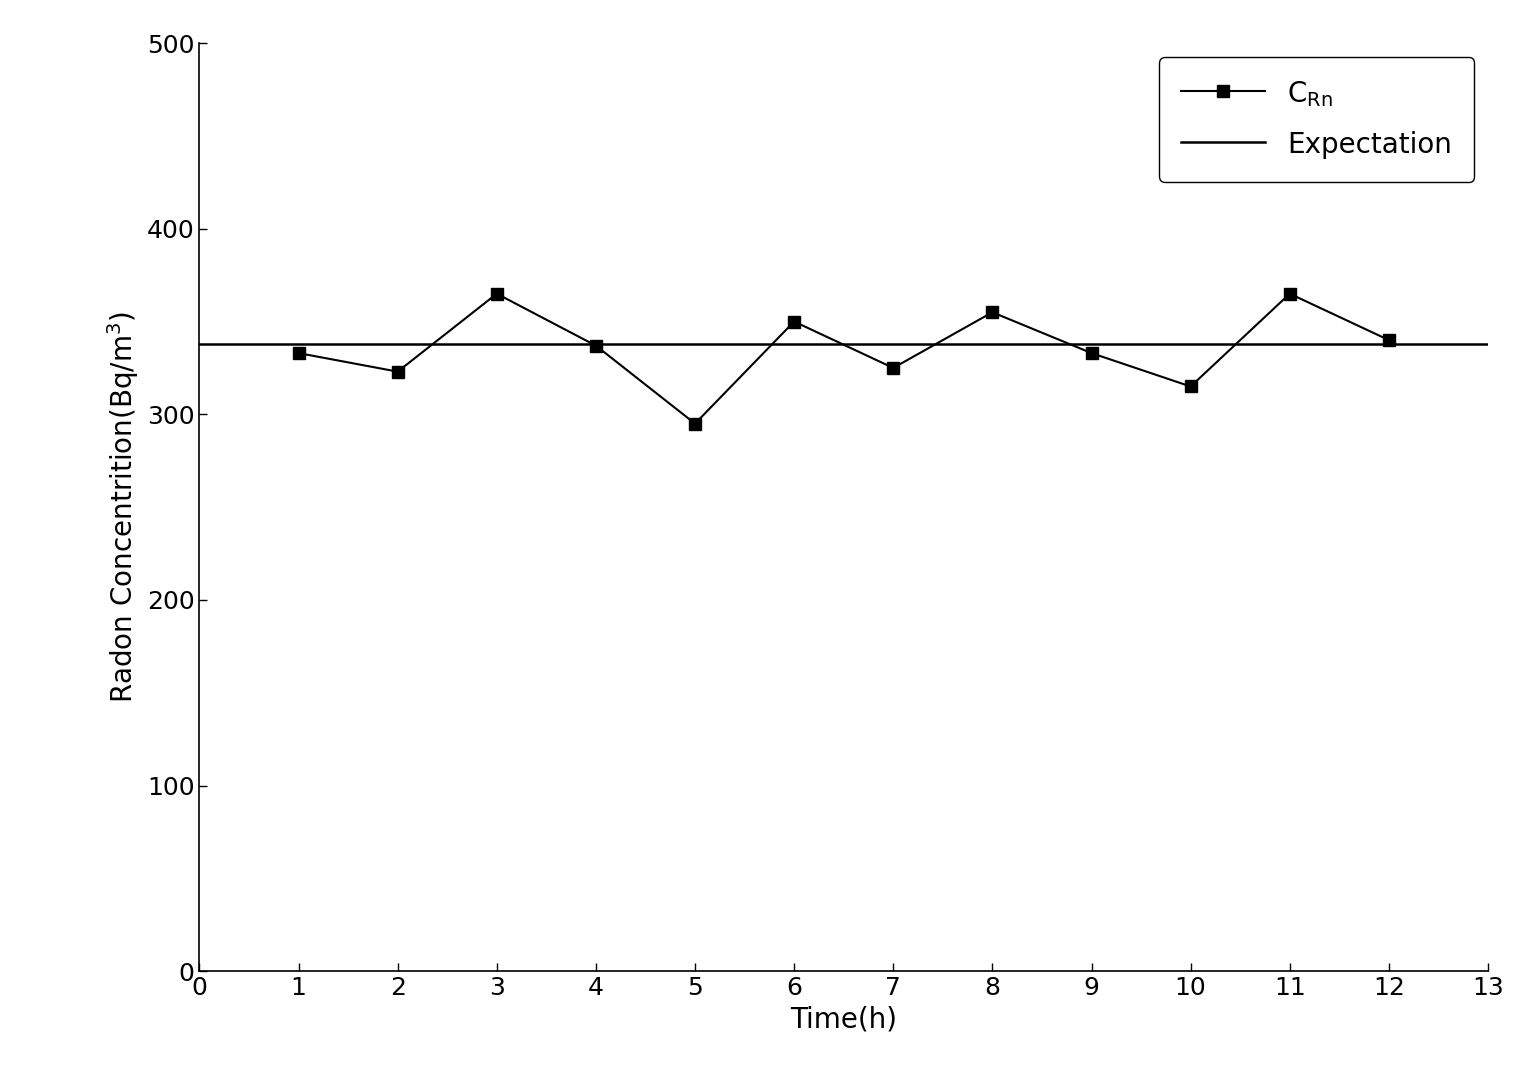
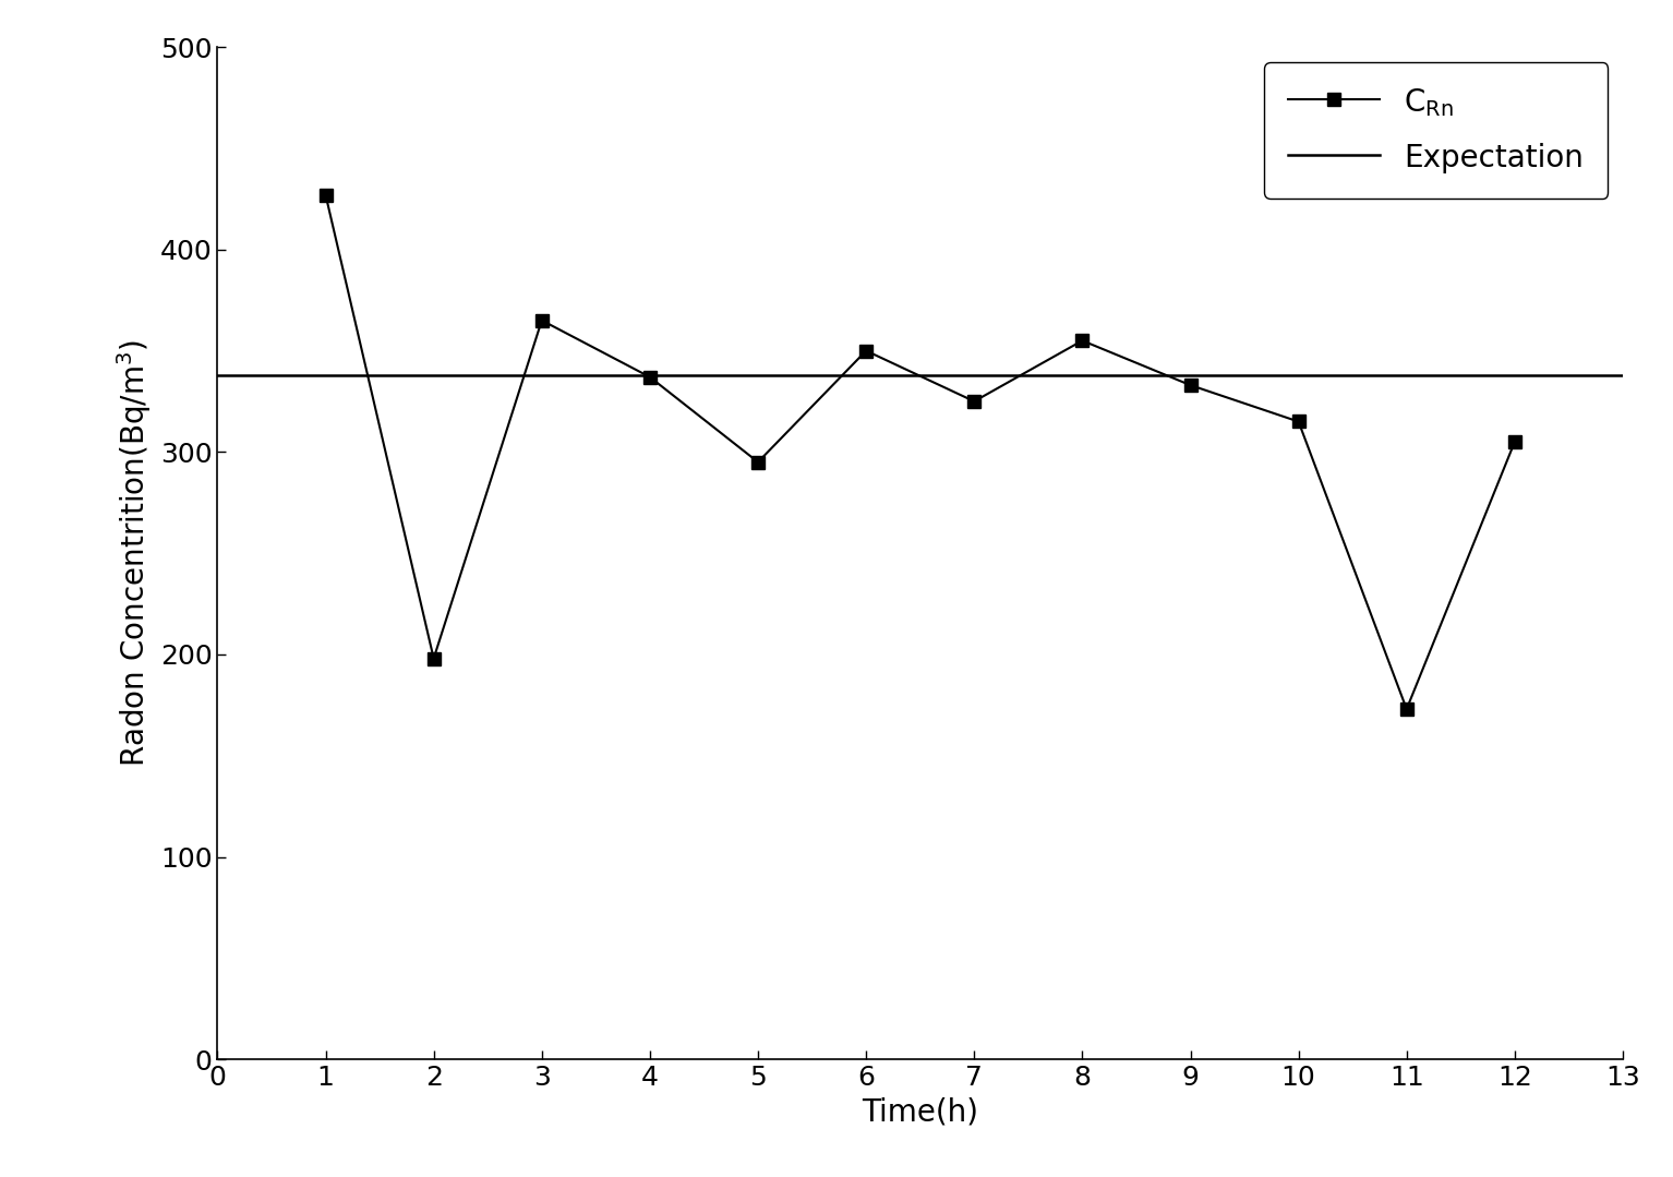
1: 333 -> 427
2: 323 -> 198
11: 365 -> 173
12: 340 -> 305
